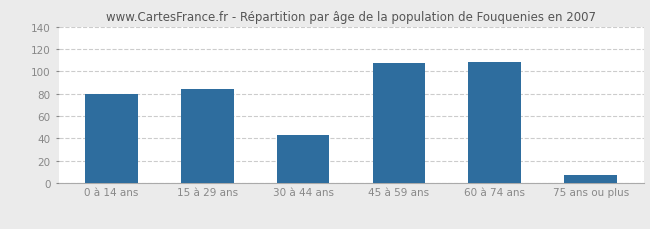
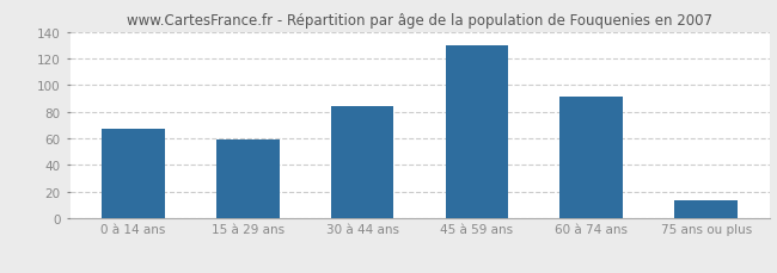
0 à 14 ans: 80 -> 67
15 à 29 ans: 84 -> 59
30 à 44 ans: 43 -> 84
45 à 59 ans: 107 -> 130
60 à 74 ans: 108 -> 91
75 ans ou plus: 7 -> 13
